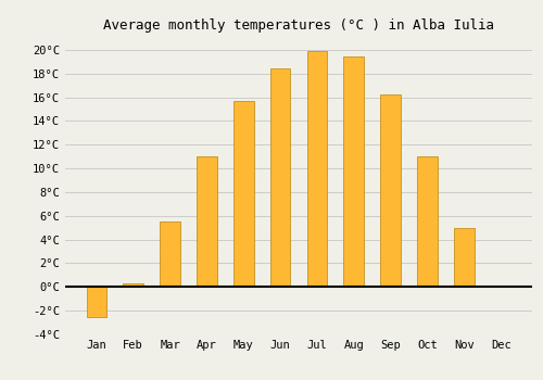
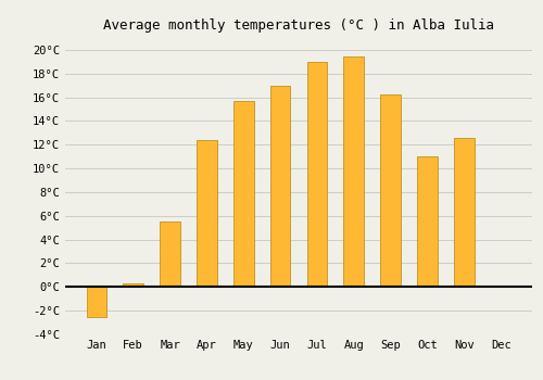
Apr: 11.0°C -> 12.4°C
Jun: 18.4°C -> 17.0°C
Jul: 19.9°C -> 19.0°C
Nov: 5.0°C -> 12.6°C
